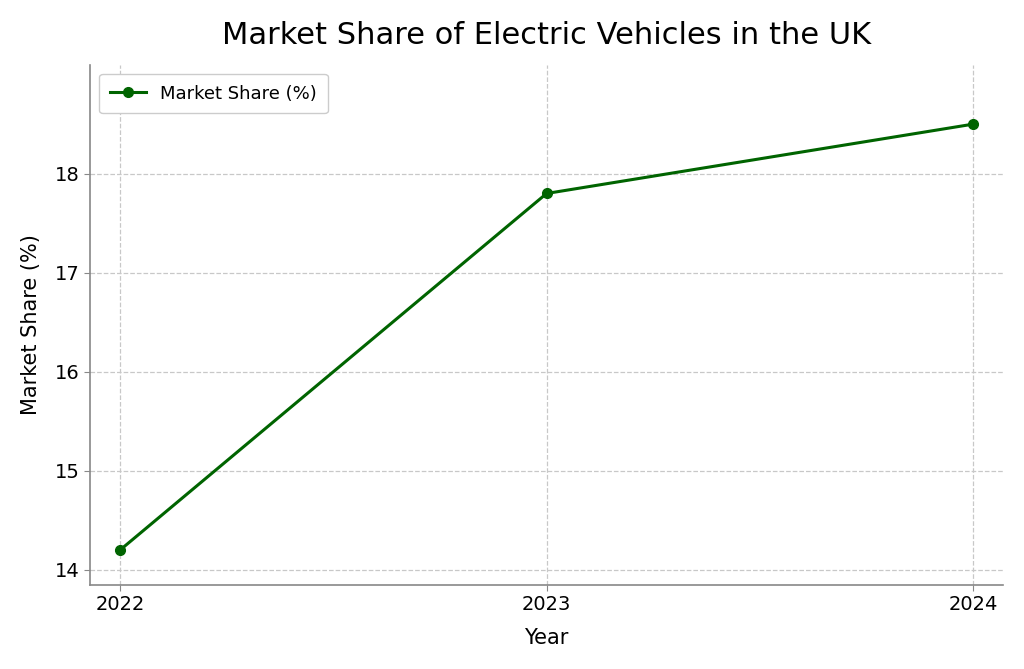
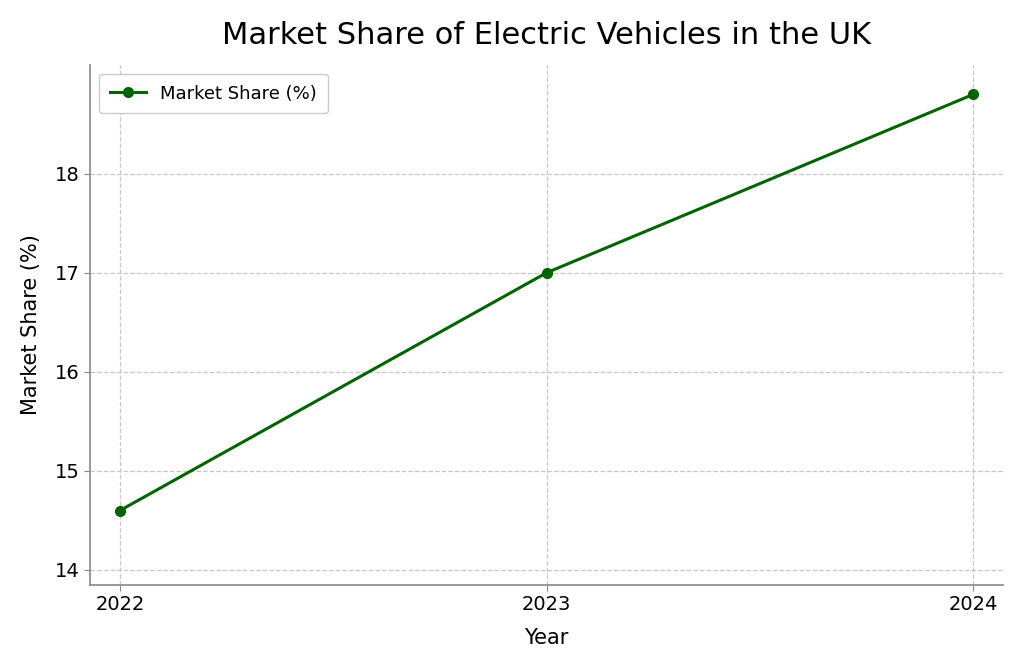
2022: 14.2 -> 14.6
2023: 17.8 -> 17.0
2024: 18.5 -> 18.8
